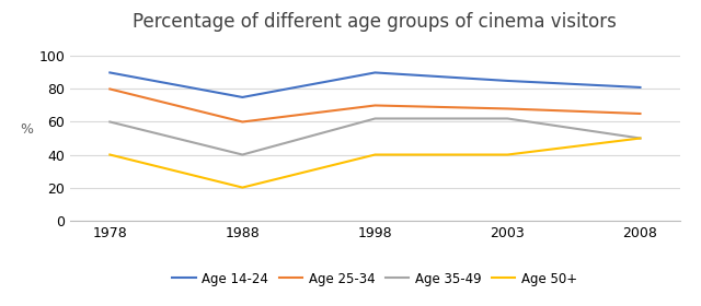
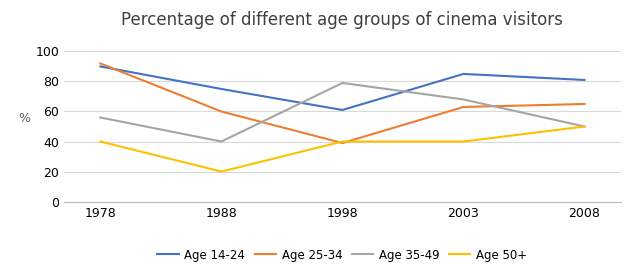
Age 25-34/1978: 80 -> 92
Age 35-49/1978: 60 -> 56
Age 14-24/1998: 90 -> 61
Age 25-34/1998: 70 -> 39
Age 35-49/1998: 62 -> 79
Age 25-34/2003: 68 -> 63
Age 35-49/2003: 62 -> 68
